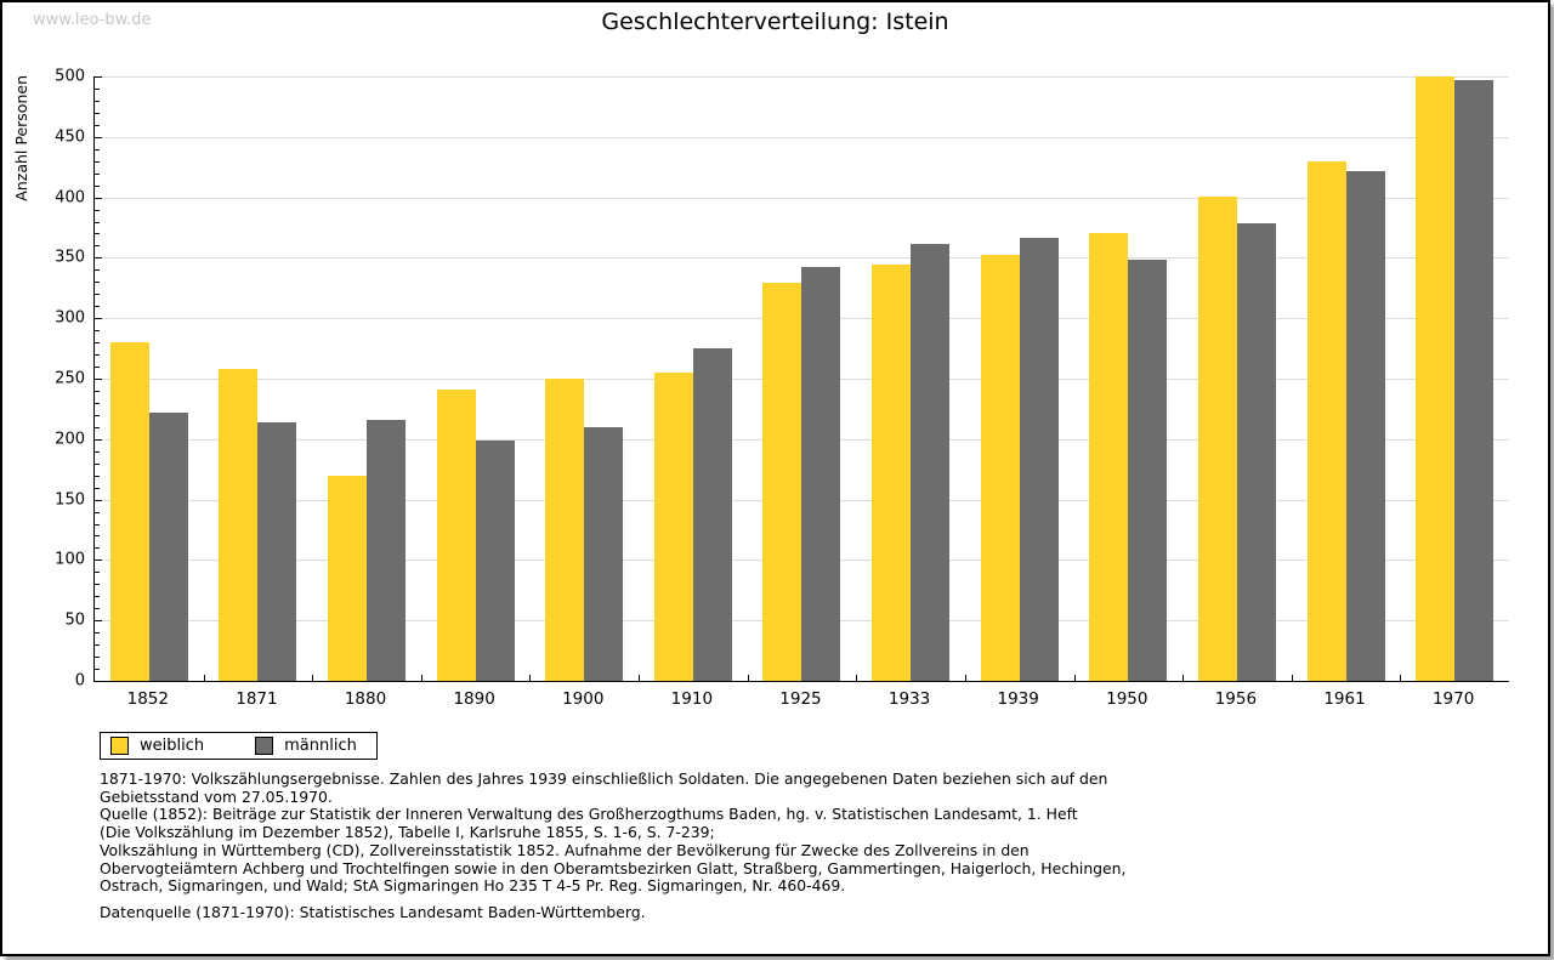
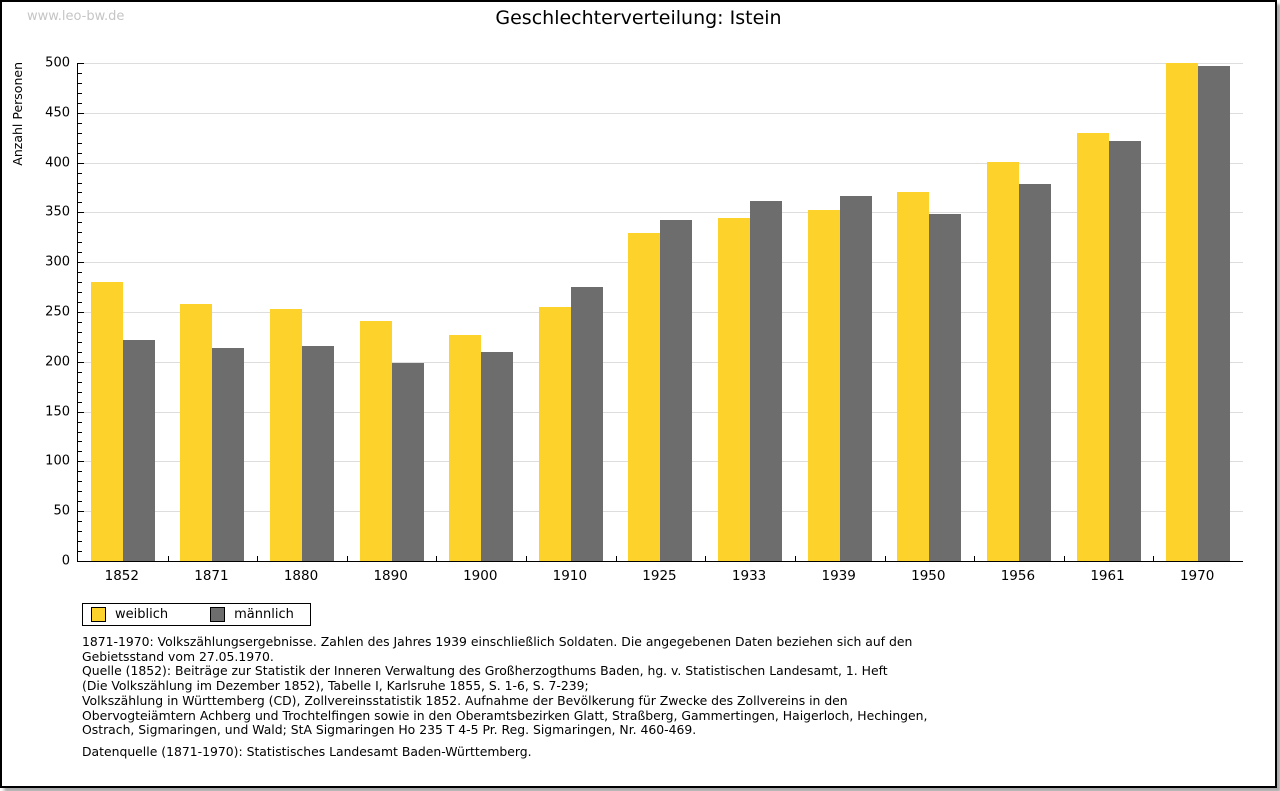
weiblich/1880: 170 -> 250
weiblich/1900: 250 -> 230
